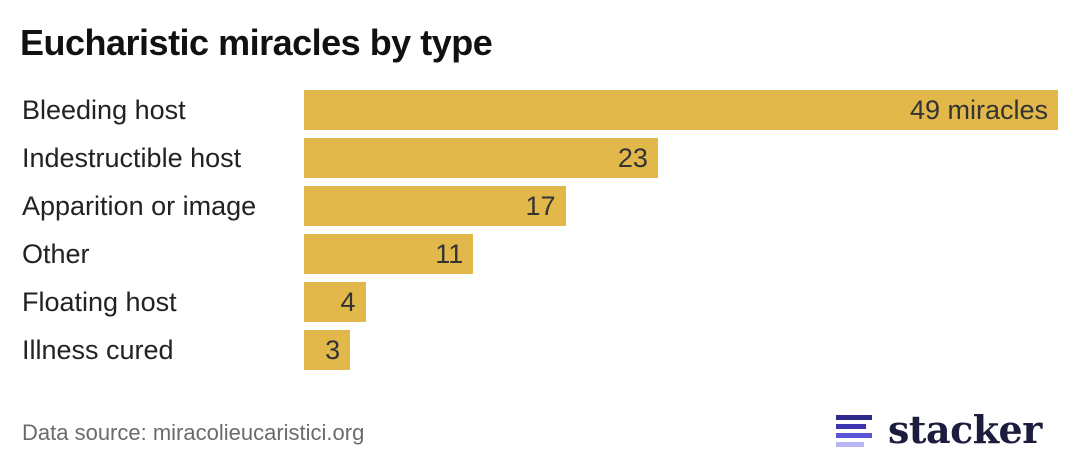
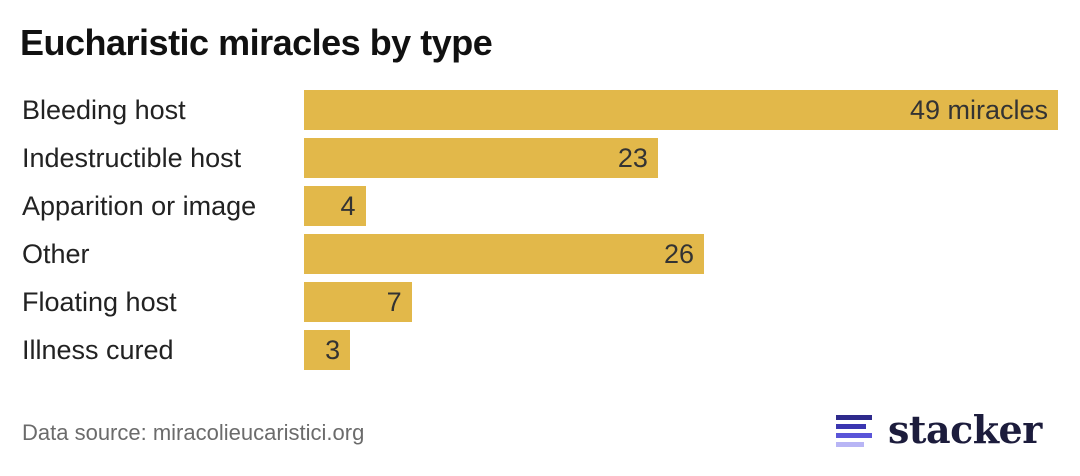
Apparition or image: 17 -> 4
Other: 11 -> 26
Floating host: 4 -> 7
